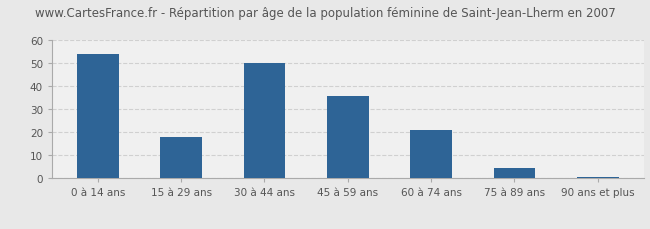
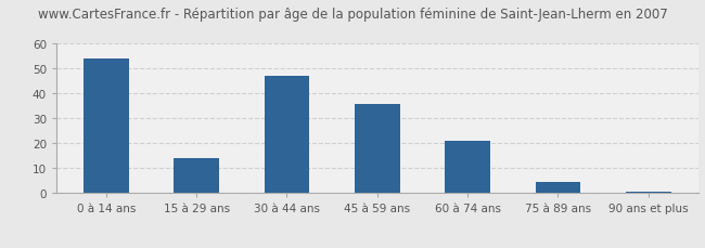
15 à 29 ans: 18.0 -> 14.0
30 à 44 ans: 50.0 -> 47.0
